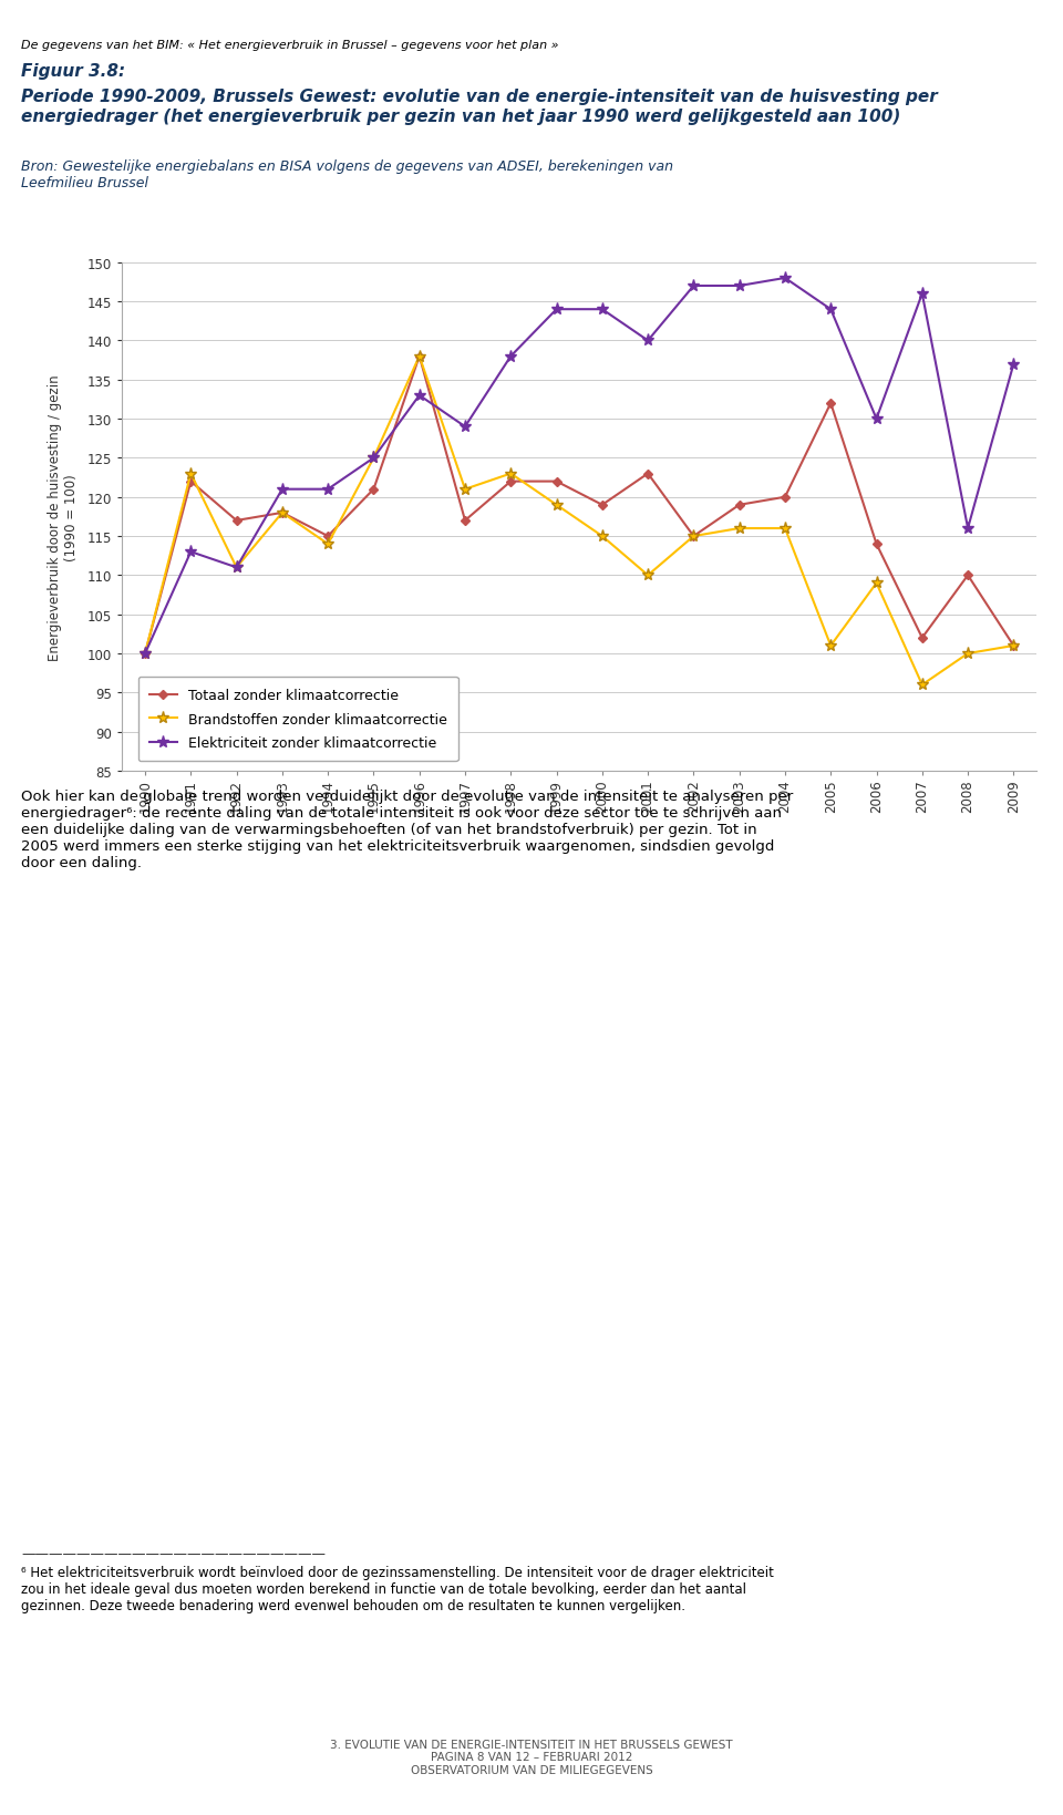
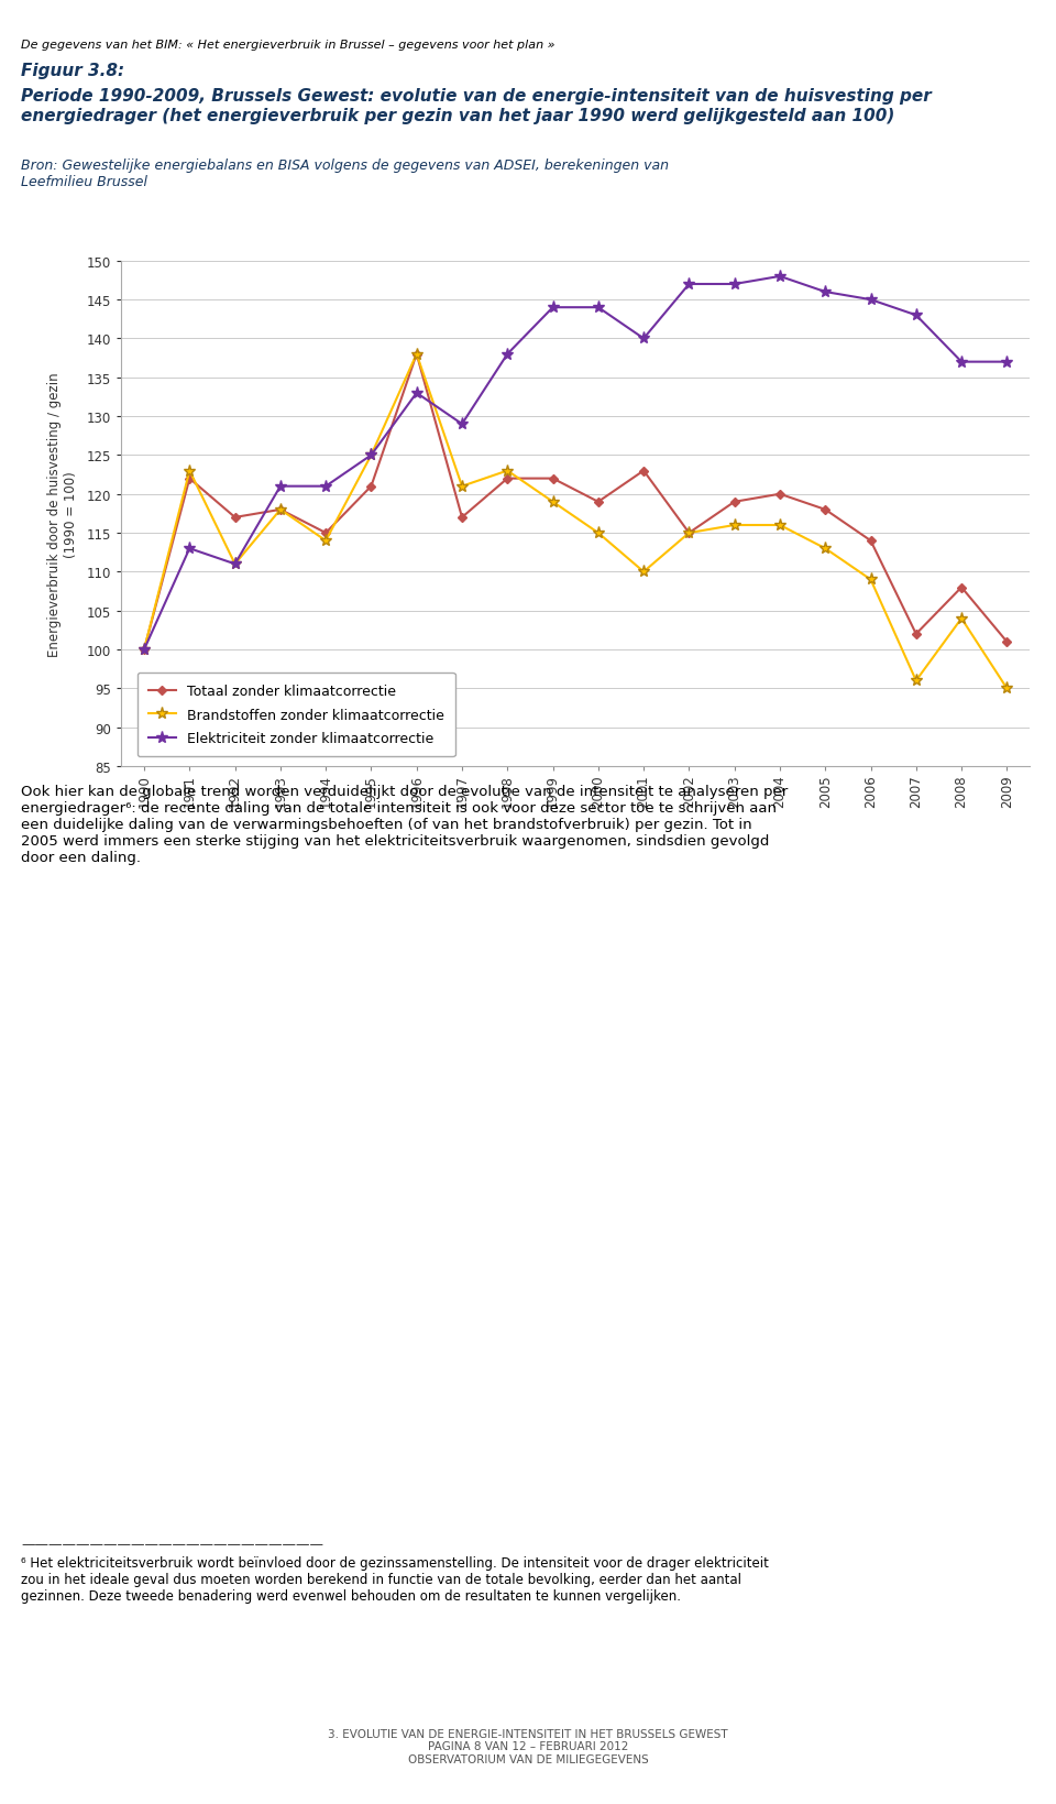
Totaal zonder klimaatcorrectie/2005: 132 -> 118
Brandstoffen zonder klimaatcorrectie/2005: 101 -> 113
Elektriciteit zonder klimaatcorrectie/2005: 144 -> 146
Elektriciteit zonder klimaatcorrectie/2006: 130 -> 145
Elektriciteit zonder klimaatcorrectie/2007: 146 -> 143
Totaal zonder klimaatcorrectie/2008: 110 -> 108
Brandstoffen zonder klimaatcorrectie/2008: 100 -> 104
Elektriciteit zonder klimaatcorrectie/2008: 116 -> 137
Brandstoffen zonder klimaatcorrectie/2009: 101 -> 95
